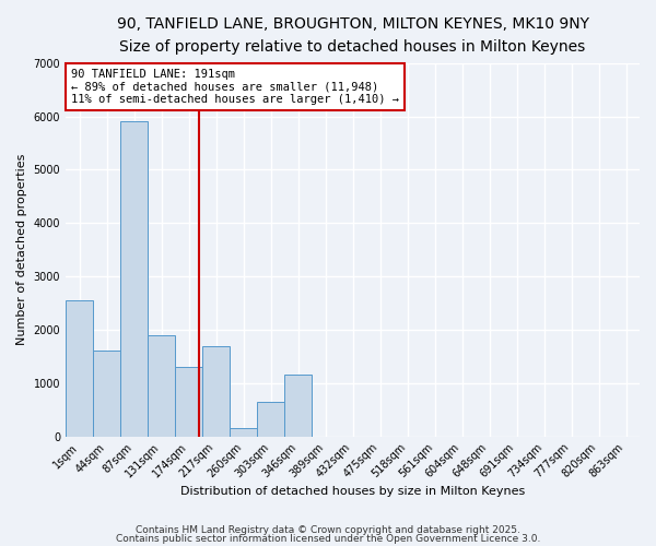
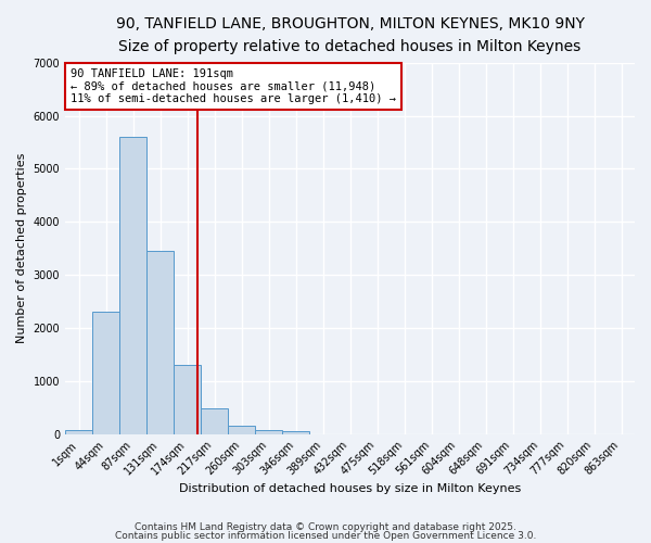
1sqm: 2550 -> 80
44sqm: 1600 -> 2300
87sqm: 5900 -> 5600
131sqm: 1900 -> 3450
217sqm: 1700 -> 480
303sqm: 650 -> 80
346sqm: 1150 -> 50
